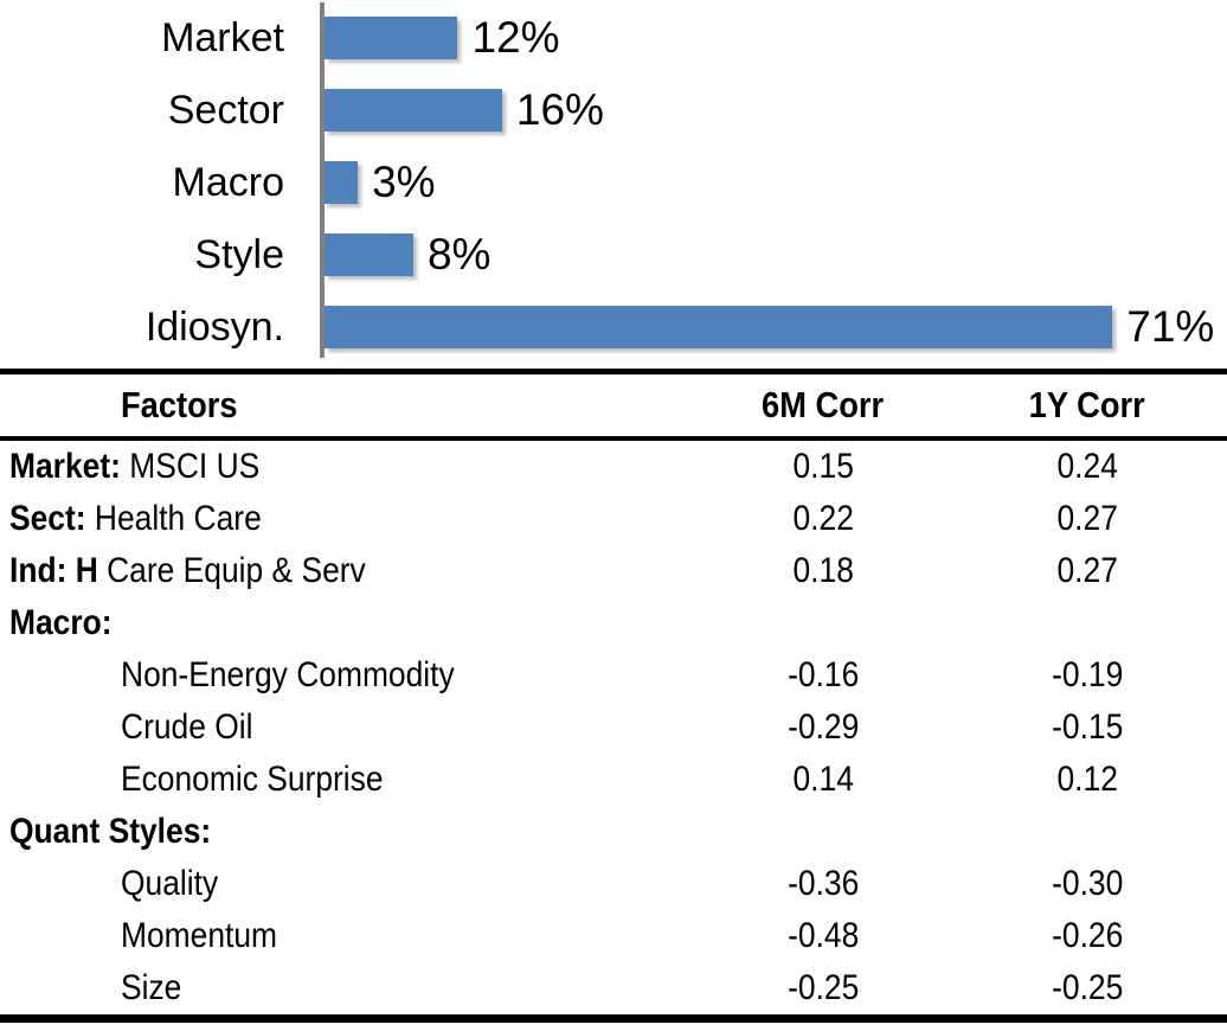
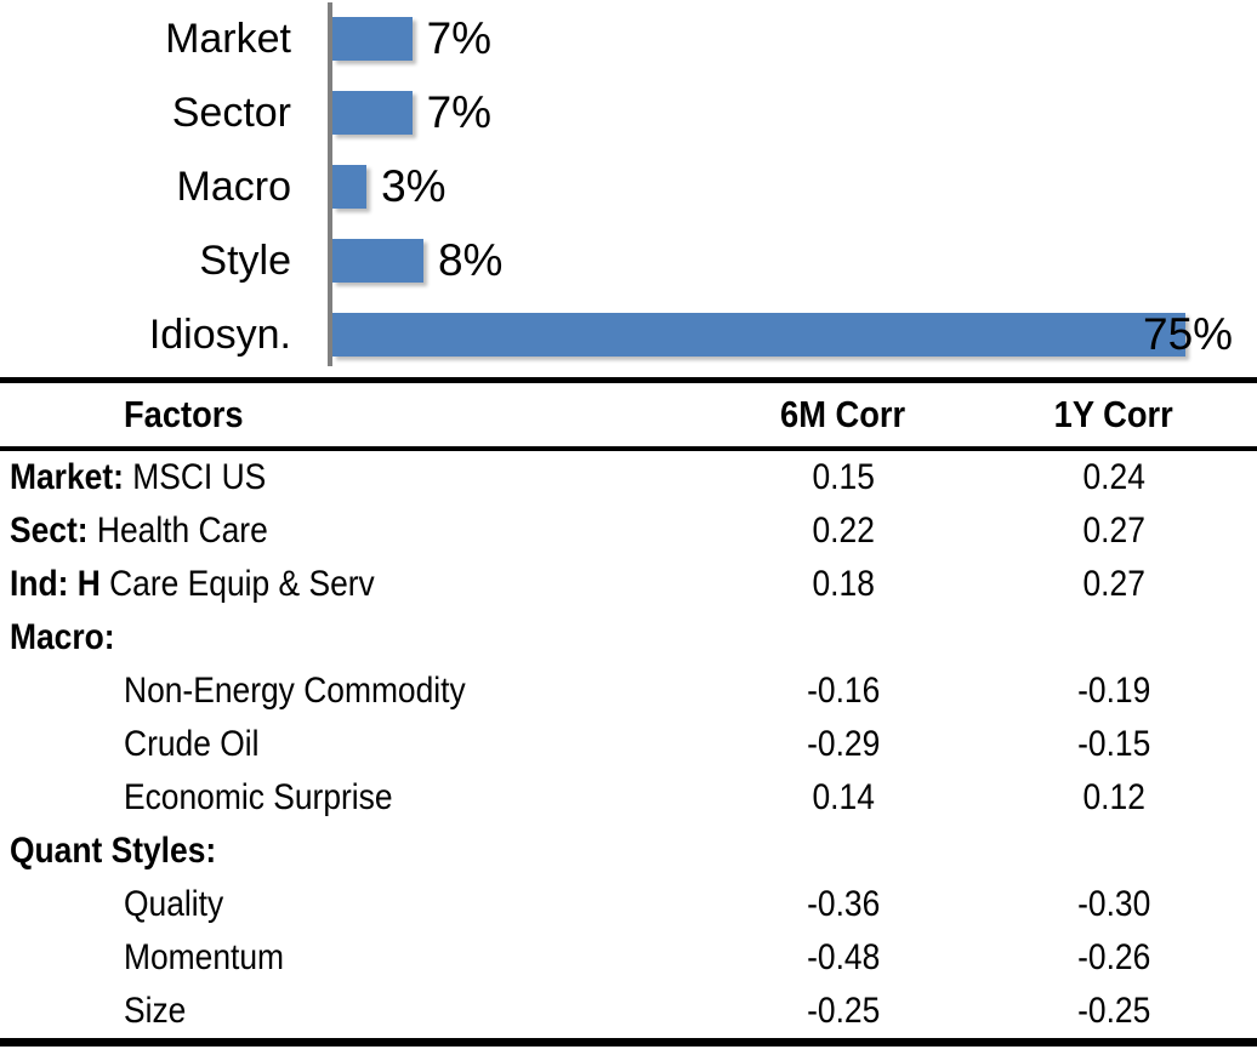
Market: 12% -> 7%
Sector: 16% -> 7%
Idiosyn.: 71% -> 75%
